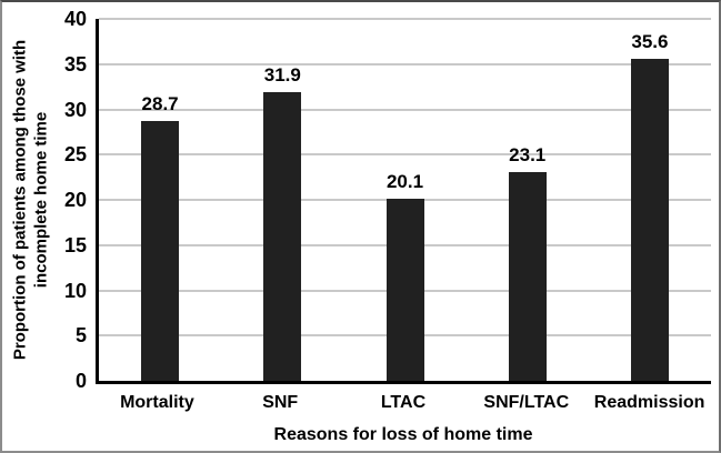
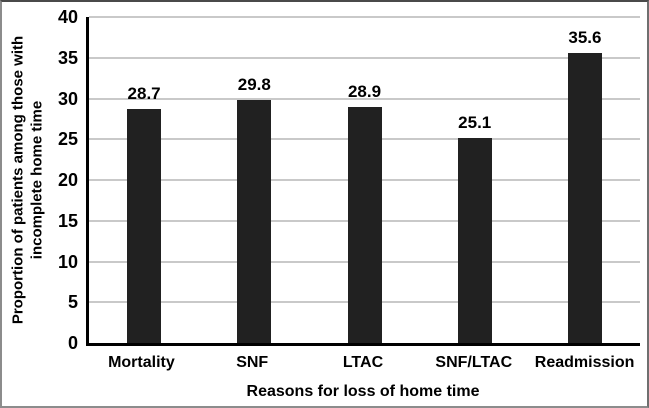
SNF: 31.9 -> 29.8
LTAC: 20.1 -> 28.9
SNF/LTAC: 23.1 -> 25.1
